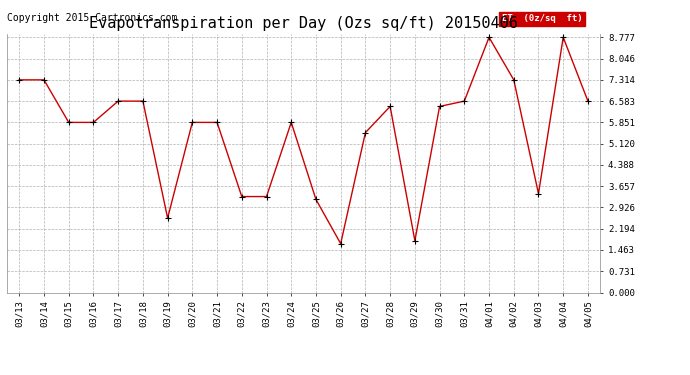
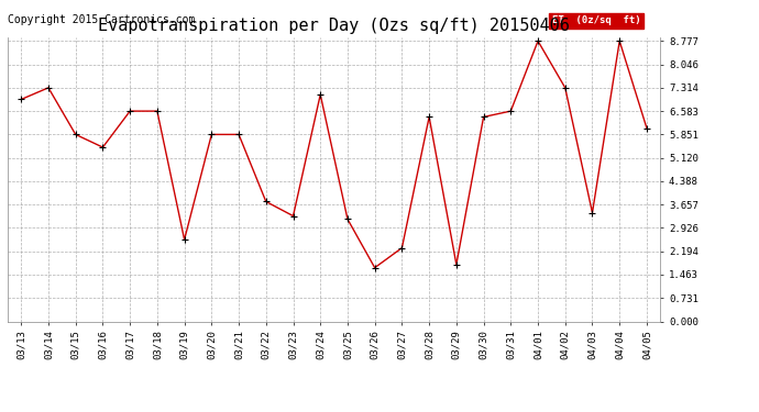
03/13: 7.31 -> 6.95
03/16: 5.85 -> 5.45
03/22: 3.30 -> 3.75
03/24: 5.85 -> 7.10
03/27: 5.50 -> 2.30
04/05: 6.58 -> 6.05
